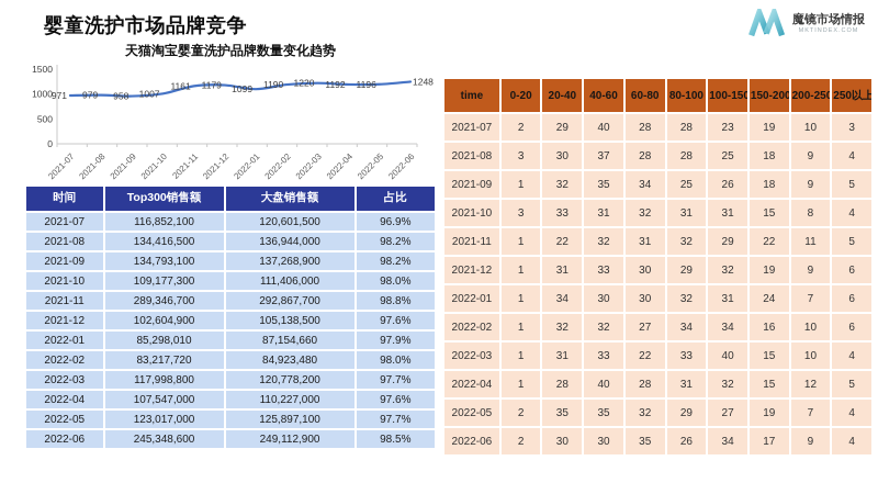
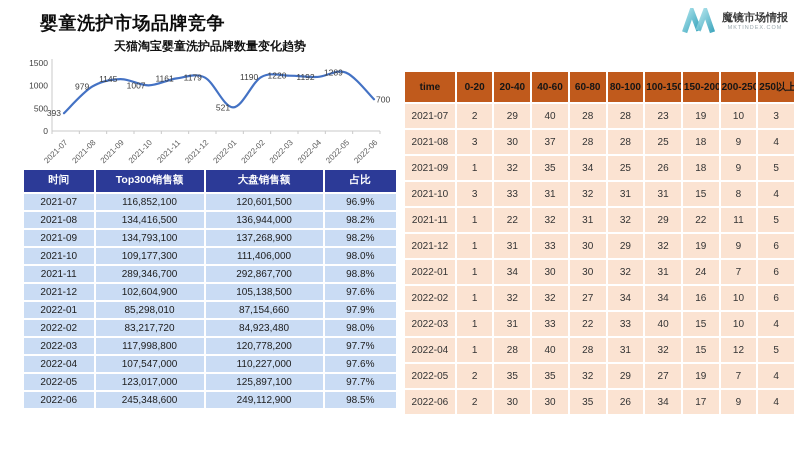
天猫淘宝婴童洗护品牌数量变化趋势/2021-07: 971 -> 393
天猫淘宝婴童洗护品牌数量变化趋势/2021-09: 958 -> 1145
天猫淘宝婴童洗护品牌数量变化趋势/2022-01: 1099 -> 521
天猫淘宝婴童洗护品牌数量变化趋势/2022-05: 1196 -> 1289
天猫淘宝婴童洗护品牌数量变化趋势/2022-06: 1248 -> 700
